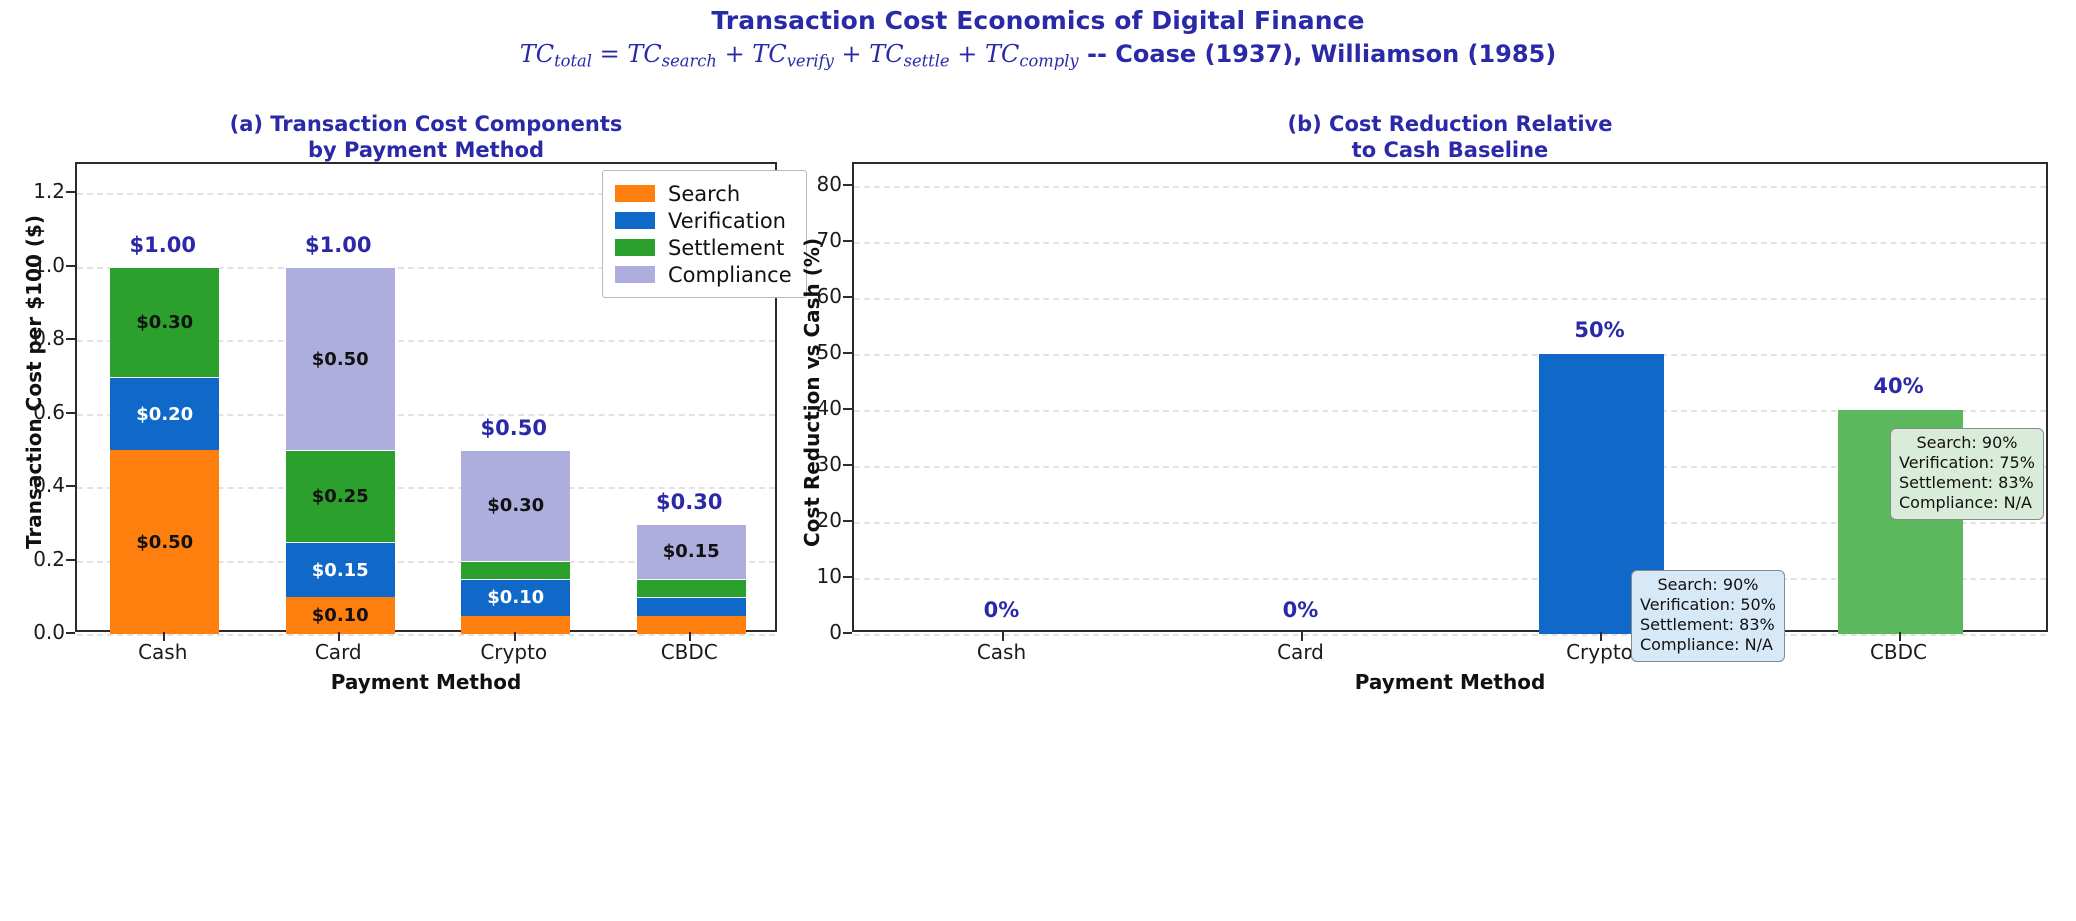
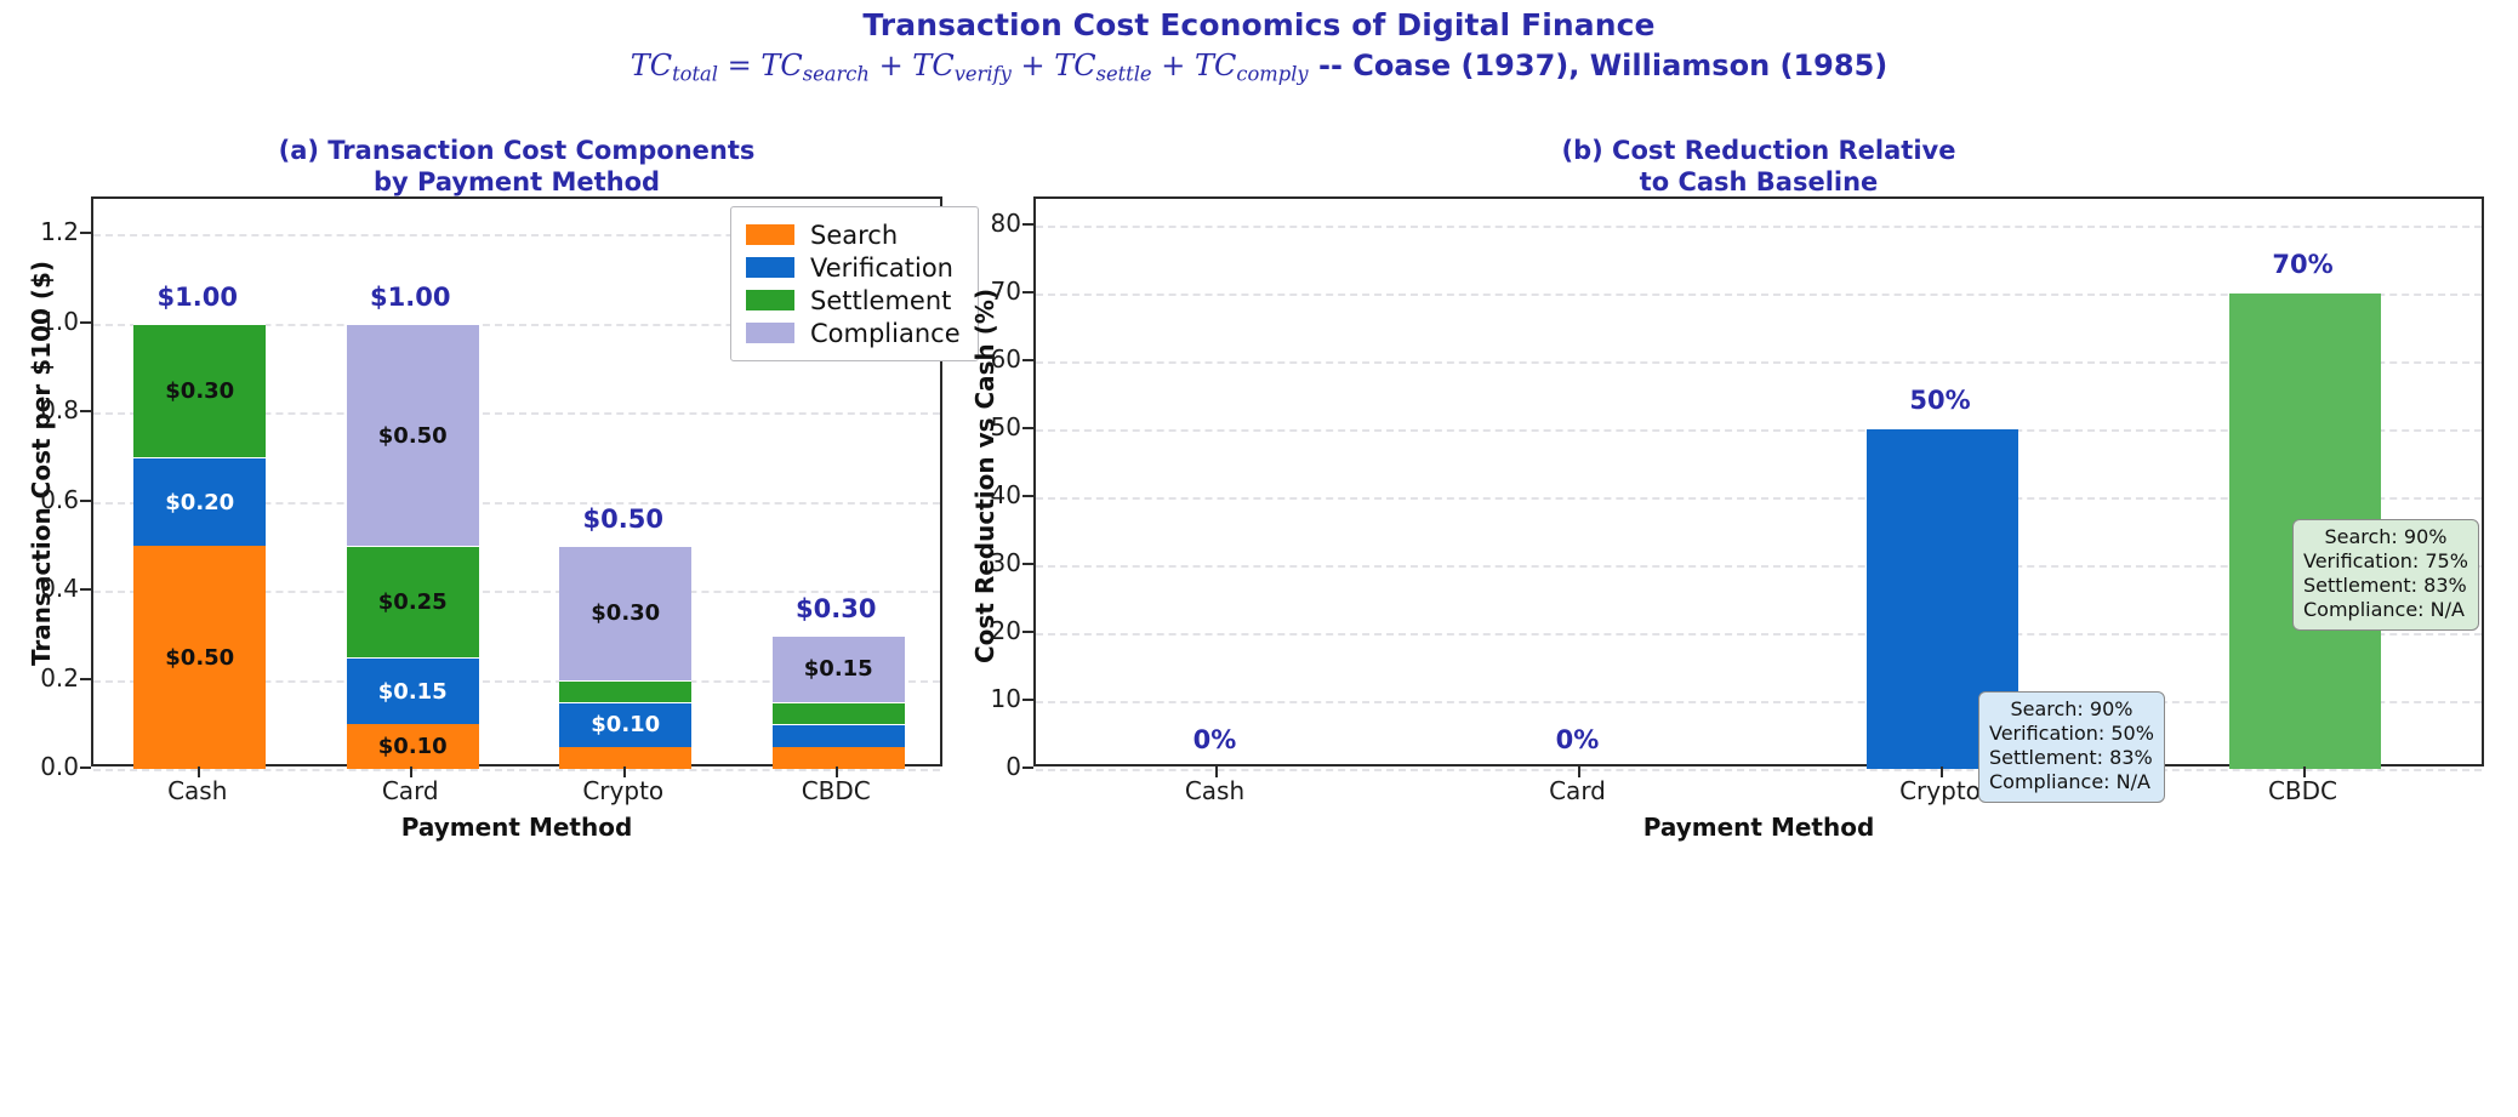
(b) Cost Reduction Relative to Cash Baseline/CBDC: 40% -> 70%
